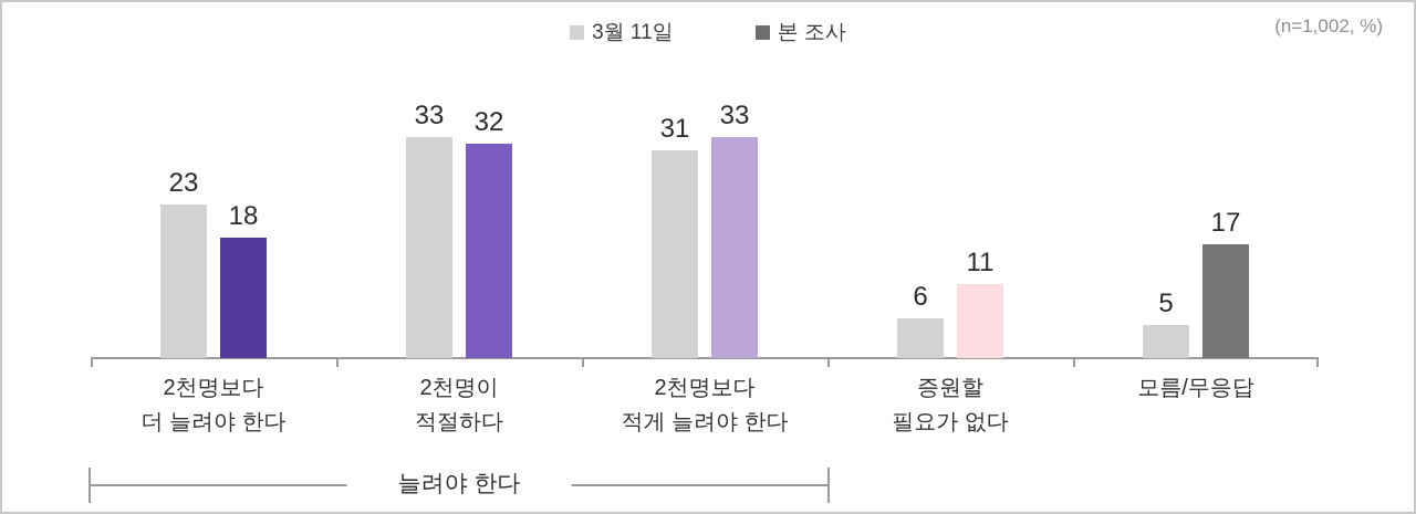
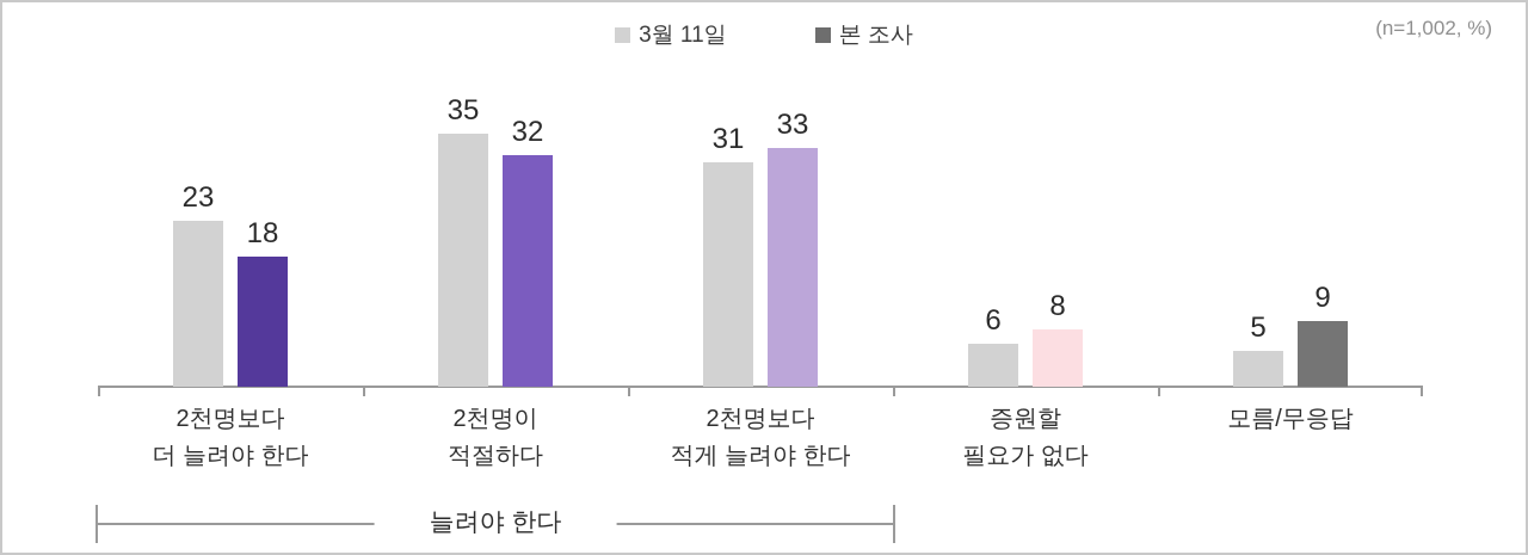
3월 11일/2천명이 적절하다: 33 -> 35
본 조사/증원할 필요가 없다: 11 -> 8
본 조사/모름/무응답: 17 -> 9
